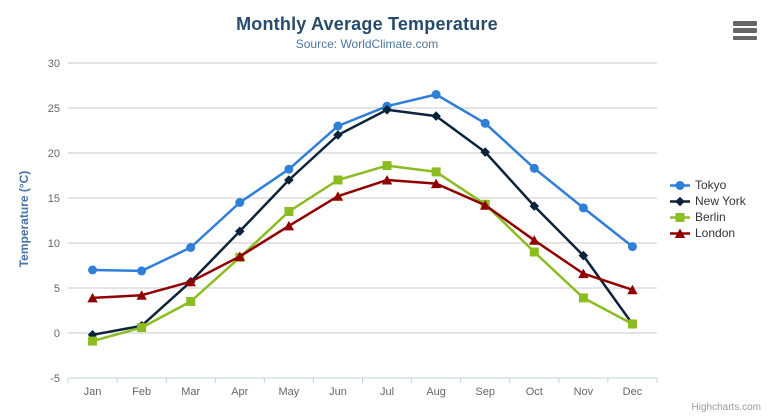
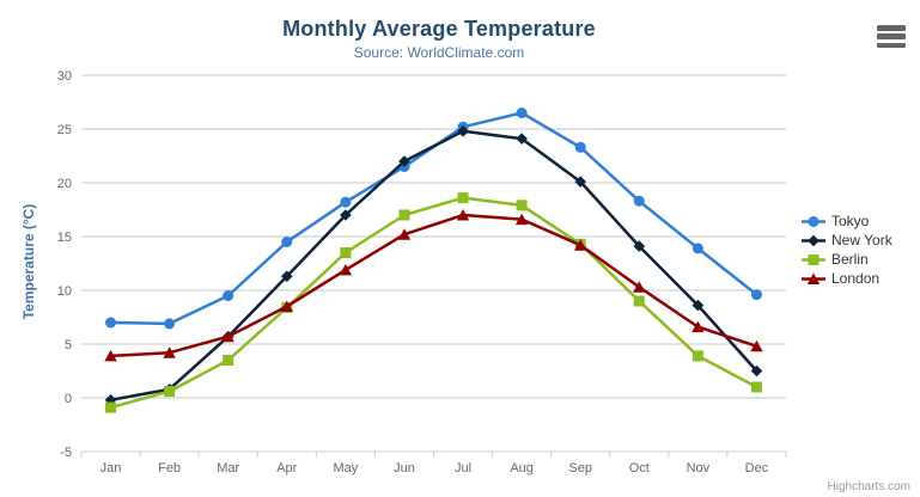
Tokyo/Jun: 23 -> 22
New York/Dec: 1 -> 2
